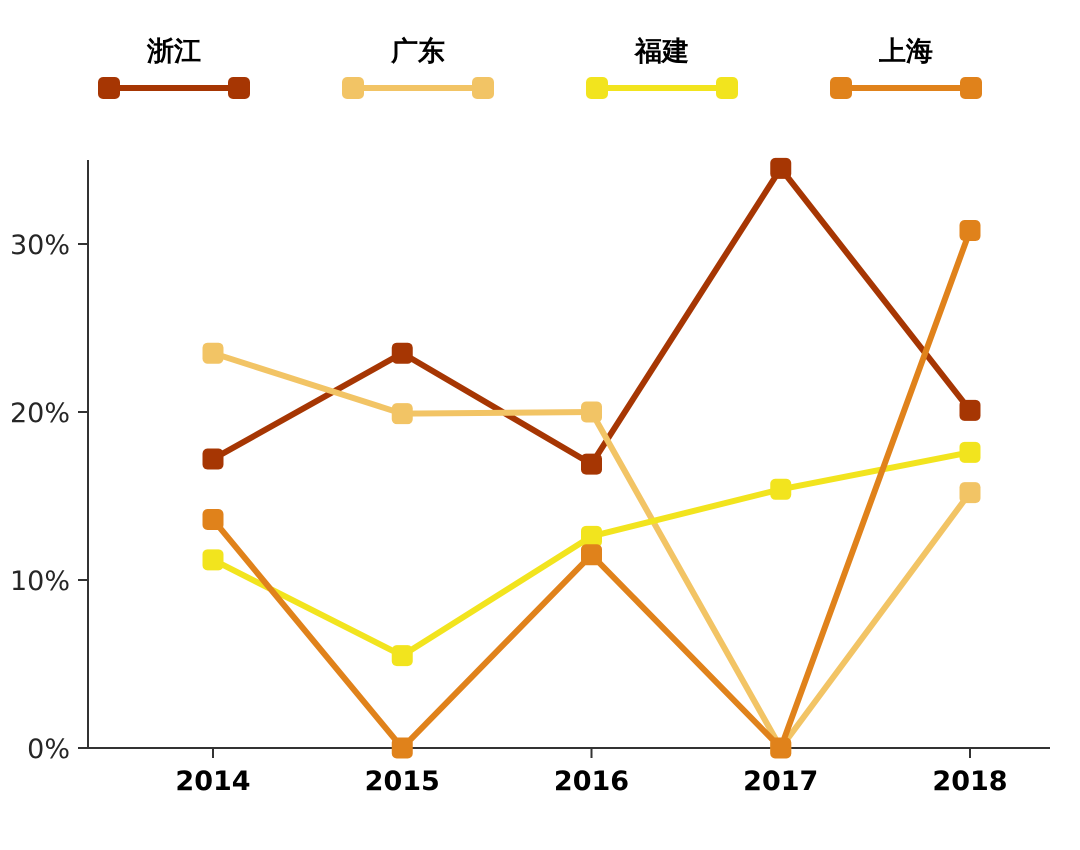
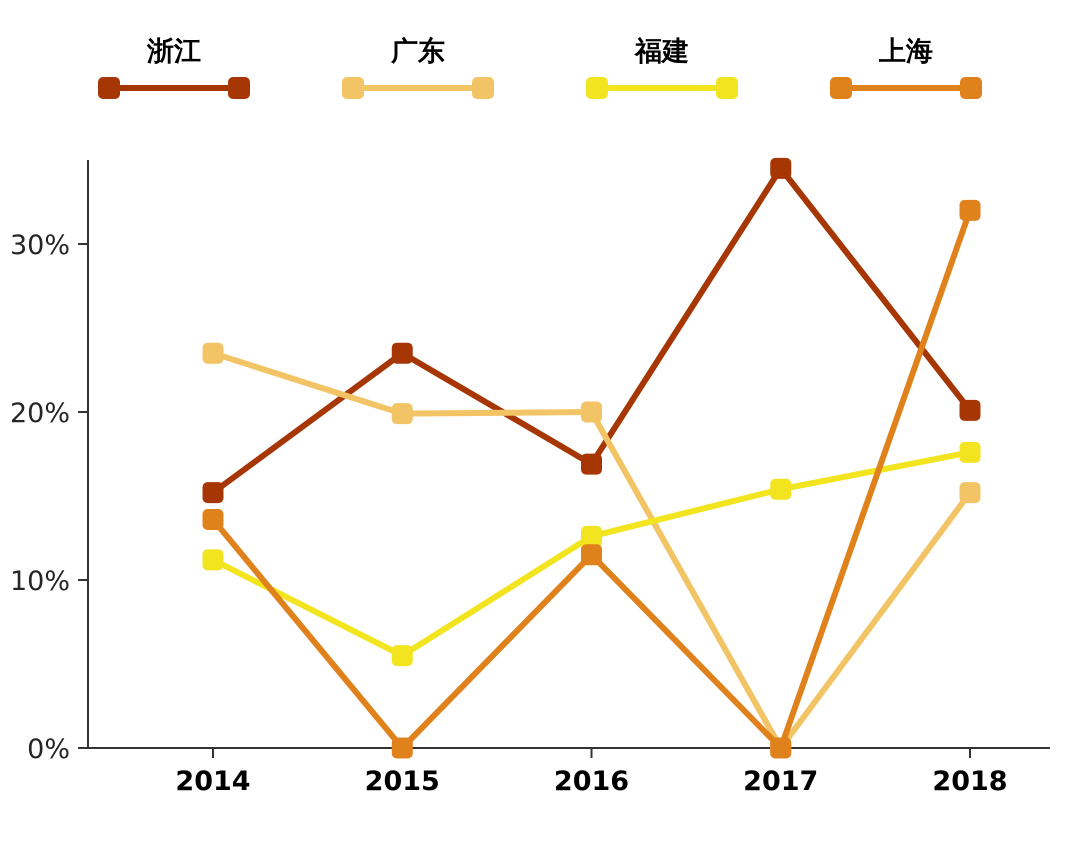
浙江/2014: 17.2% -> 15.2%
上海/2018: 30.8% -> 32.0%
